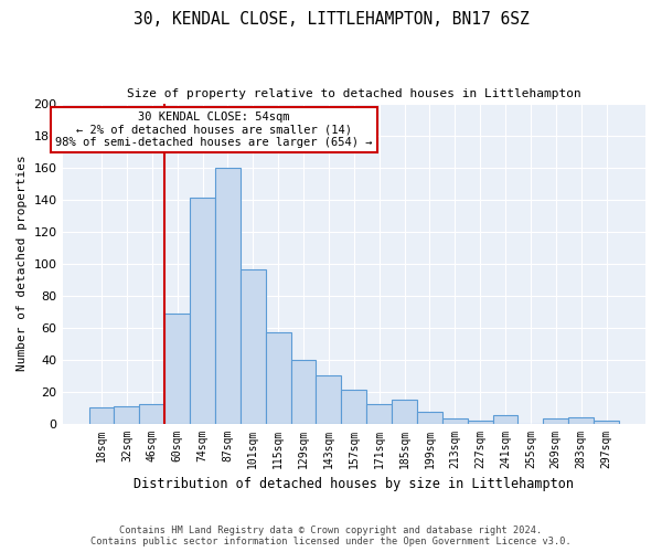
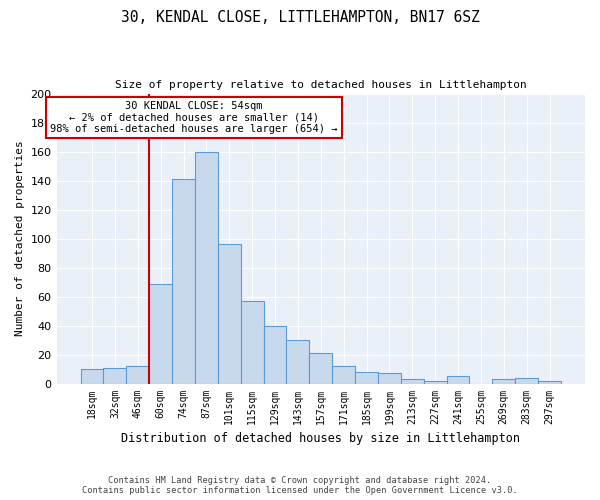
185sqm: 15 -> 8
